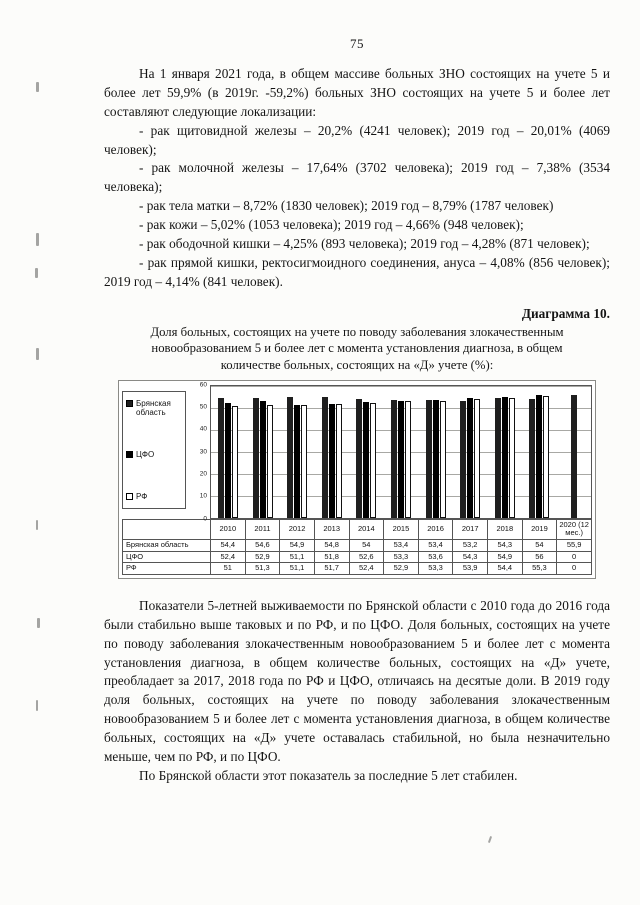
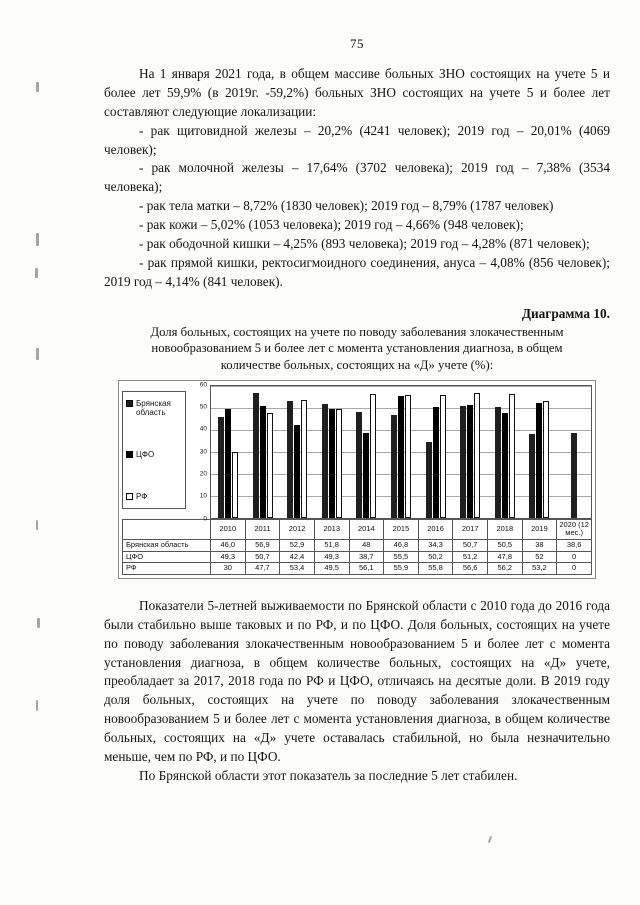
Брянская область/2010: 54,4 -> 46,0
ЦФО/2010: 52,4 -> 49,3
РФ/2010: 51 -> 30
Брянская область/2011: 54,6 -> 56,9
ЦФО/2011: 52,9 -> 50,7
РФ/2011: 51,3 -> 47,7
Брянская область/2012: 54,9 -> 52,9
ЦФО/2012: 51,1 -> 42,4
РФ/2012: 51,1 -> 53,4
Брянская область/2013: 54,8 -> 51,8
ЦФО/2013: 51,8 -> 49,3
РФ/2013: 51,7 -> 49,5
Брянская область/2014: 54 -> 48
ЦФО/2014: 52,6 -> 38,7
РФ/2014: 52,4 -> 56,1
Брянская область/2015: 53,4 -> 46,8
ЦФО/2015: 53,3 -> 55,5
РФ/2015: 52,9 -> 55,9
Брянская область/2016: 53,4 -> 34,3
ЦФО/2016: 53,6 -> 50,2
РФ/2016: 53,3 -> 55,8
Брянская область/2017: 53,2 -> 50,7
ЦФО/2017: 54,3 -> 51,2
РФ/2017: 53,9 -> 56,6
Брянская область/2018: 54,3 -> 50,5
ЦФО/2018: 54,9 -> 47,8
РФ/2018: 54,4 -> 56,2
Брянская область/2019: 54 -> 38
ЦФО/2019: 56 -> 52
РФ/2019: 55,3 -> 53,2
Брянская область/2020 (12 мес.): 55,9 -> 38,6
